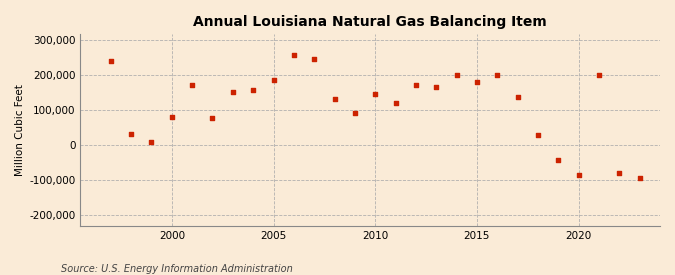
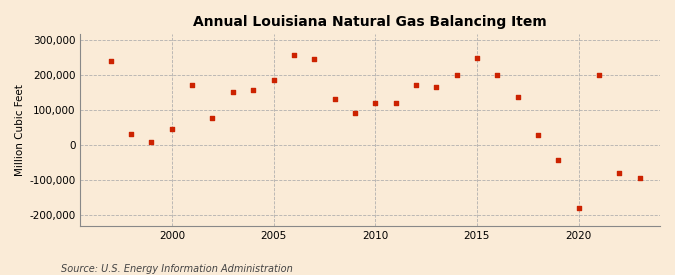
2000: 80,000 -> 47,000
2010: 145,000 -> 120,000
2015: 180,000 -> 248,000
2020: -85,000 -> -180,000
